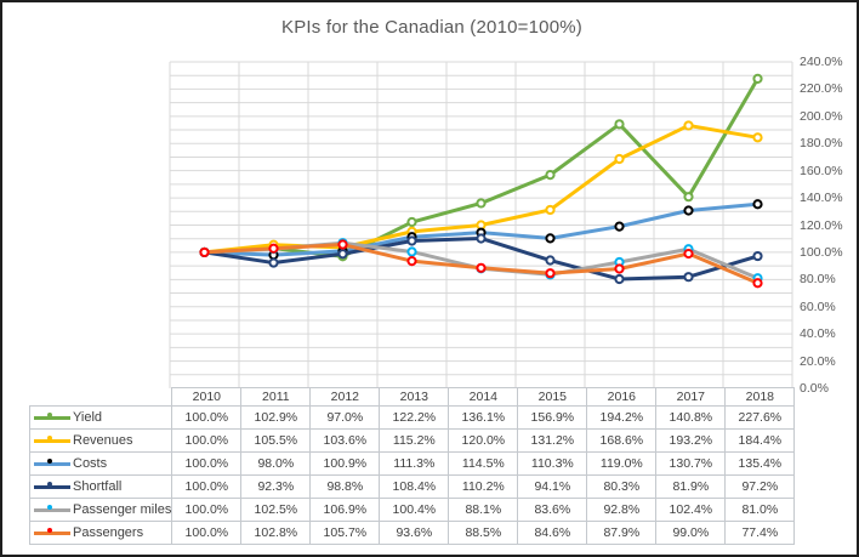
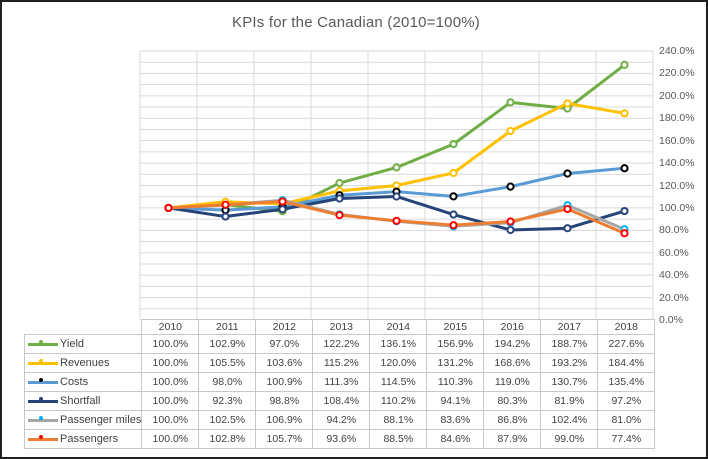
Passenger miles/2013: 100.4% -> 94.2%
Passenger miles/2016: 92.8% -> 86.8%
Yield/2017: 140.8% -> 188.7%
